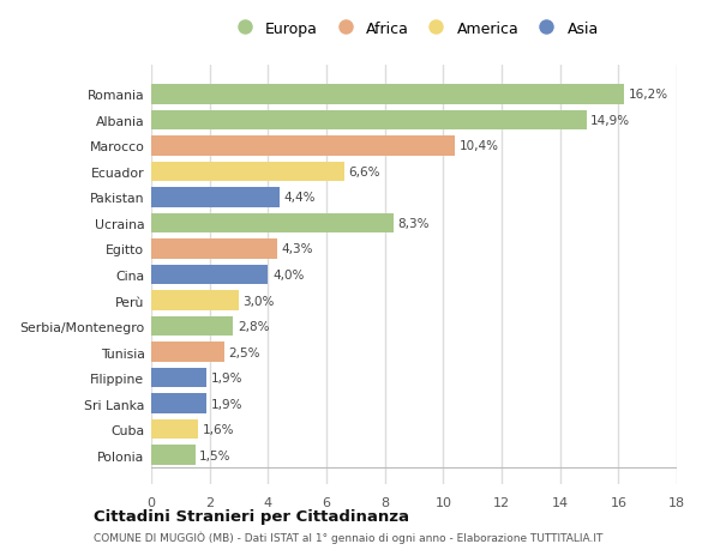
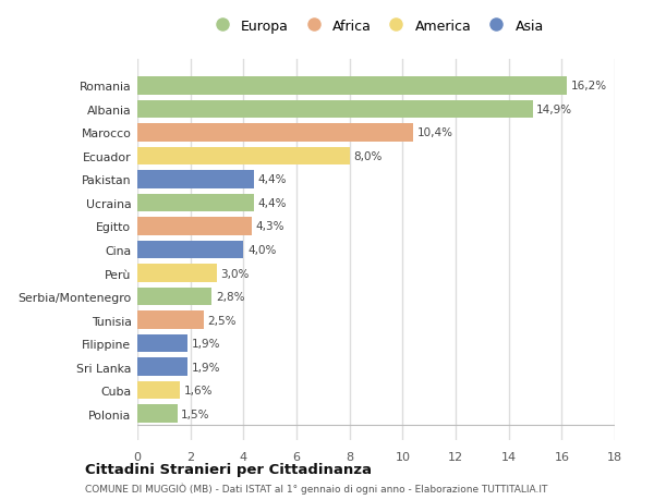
Ecuador: 6,6% -> 8,0%
Ucraina: 8,3% -> 4,4%
